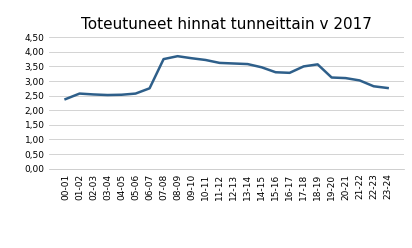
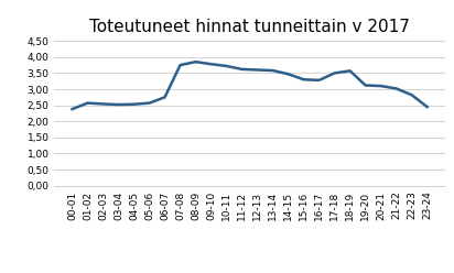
23-24: 2,76 -> 2,45
